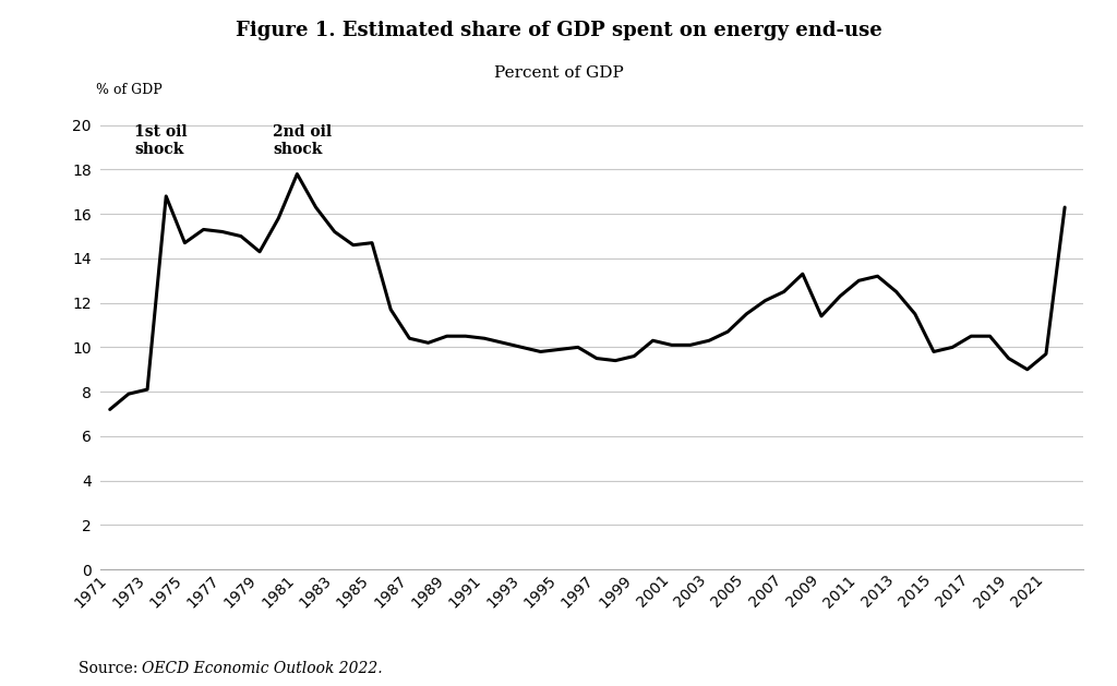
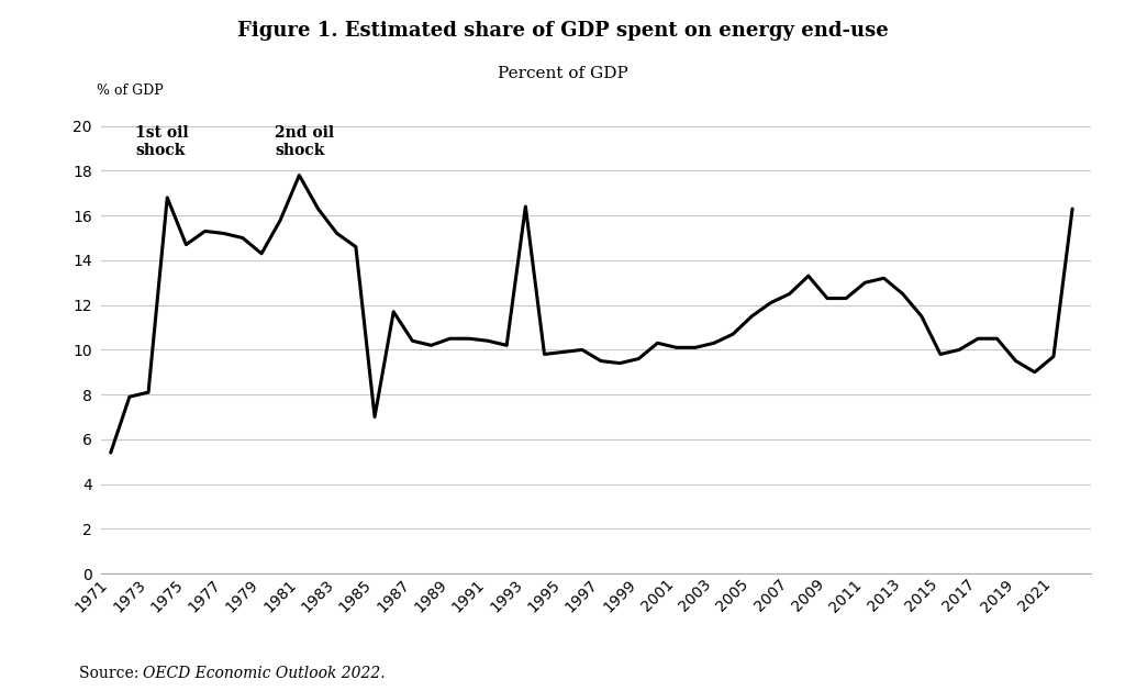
1971: 7.2 -> 5.4
1985: 14.7 -> 7.0
1993: 10.0 -> 16.4
2009: 11.4 -> 12.3
